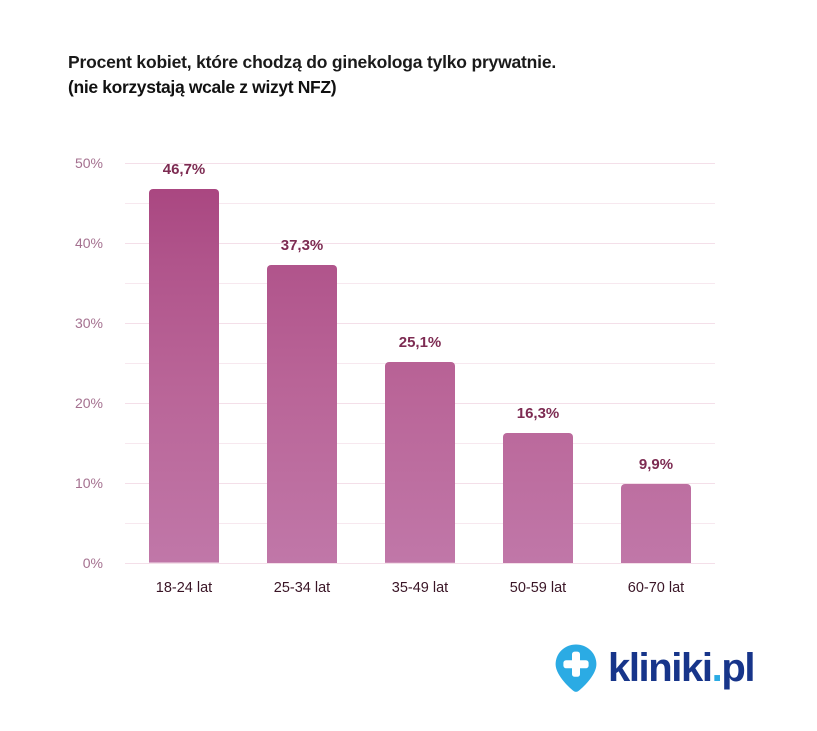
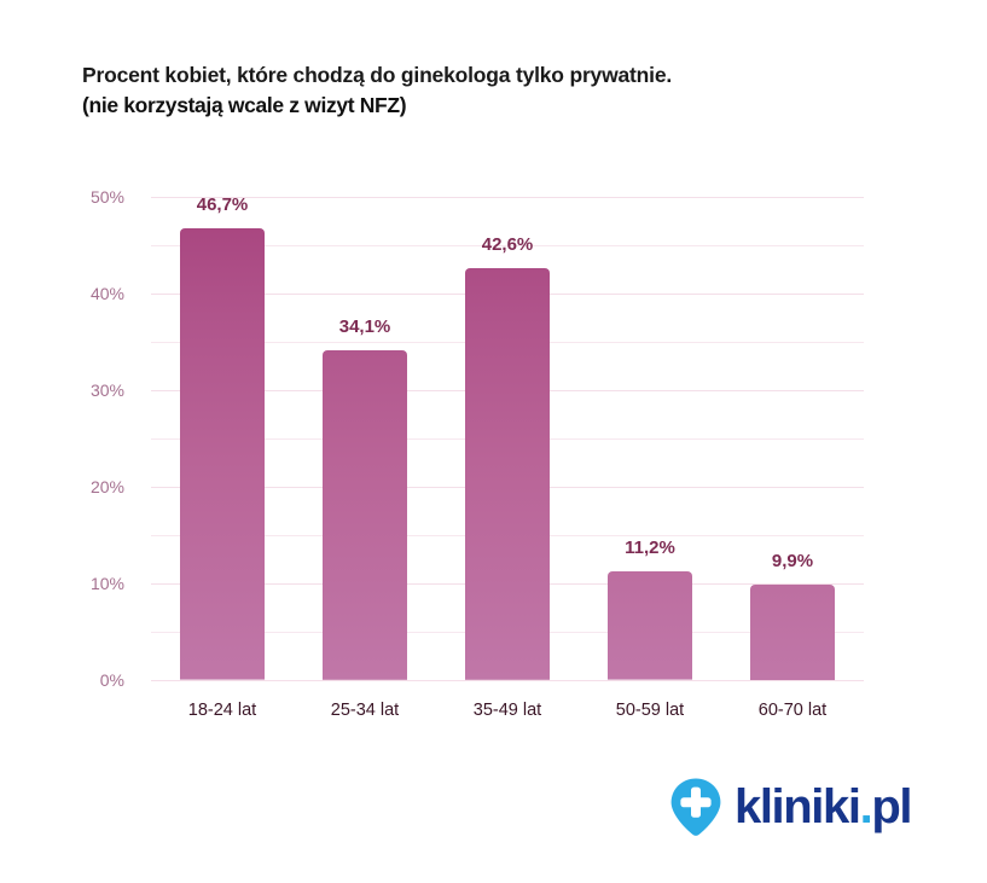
25-34 lat: 37,3% -> 34,1%
35-49 lat: 25,1% -> 42,6%
50-59 lat: 16,3% -> 11,2%
